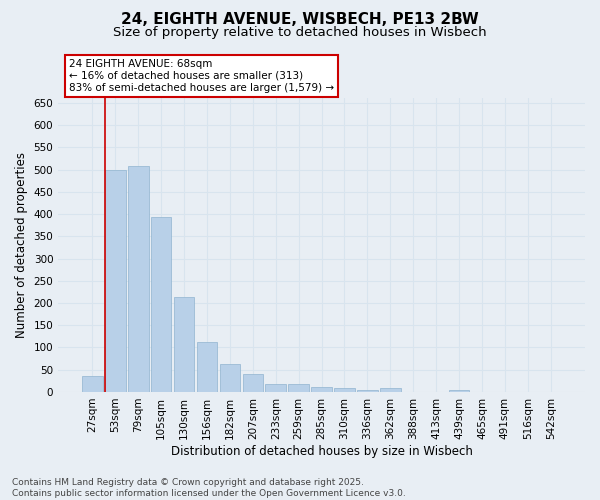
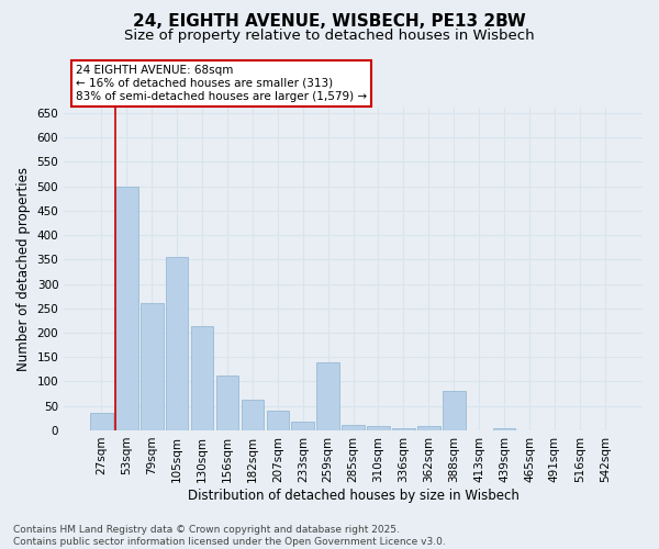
79sqm: 508 -> 260
105sqm: 393 -> 355
259sqm: 18 -> 140
388sqm: 1 -> 80
